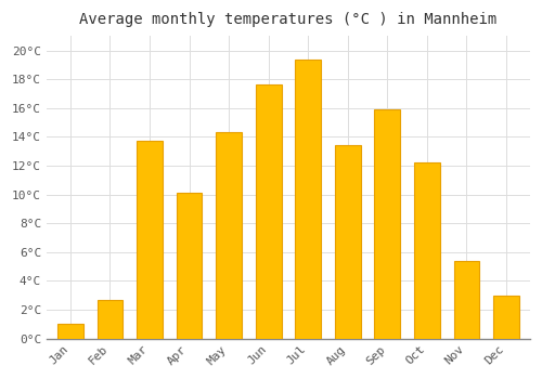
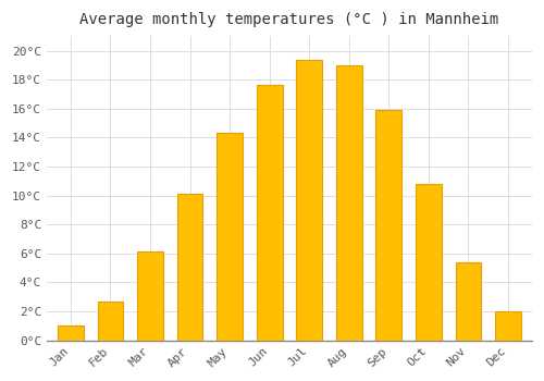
Mar: 13.7°C -> 6.1°C
Aug: 13.4°C -> 19.0°C
Oct: 12.2°C -> 10.8°C
Dec: 3.0°C -> 2.0°C
